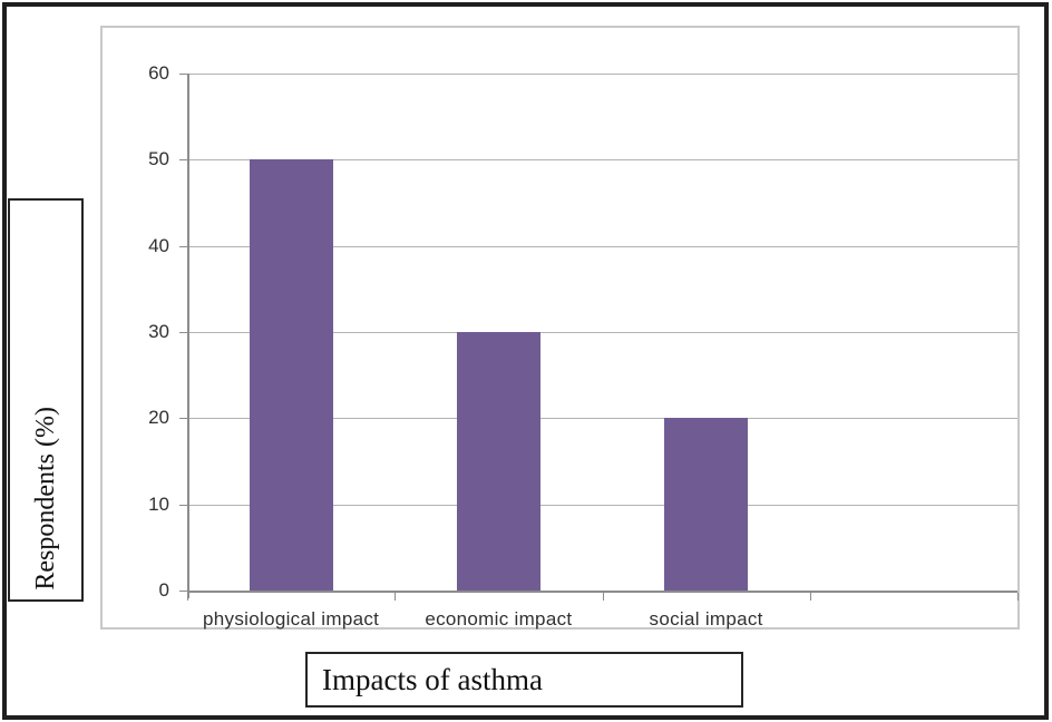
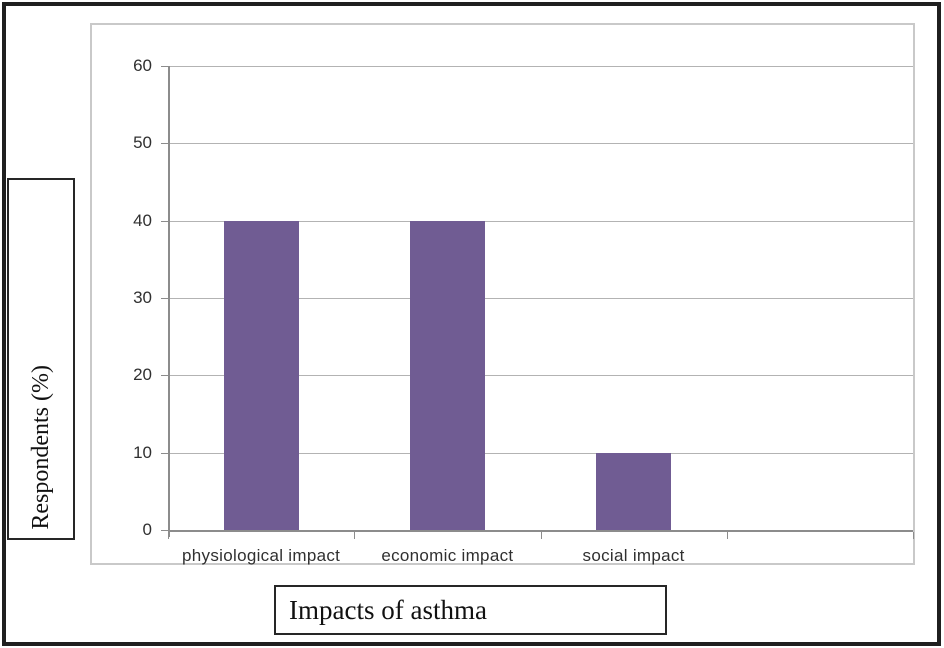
physiological impact: 50 -> 40
economic impact: 30 -> 40
social impact: 20 -> 10
